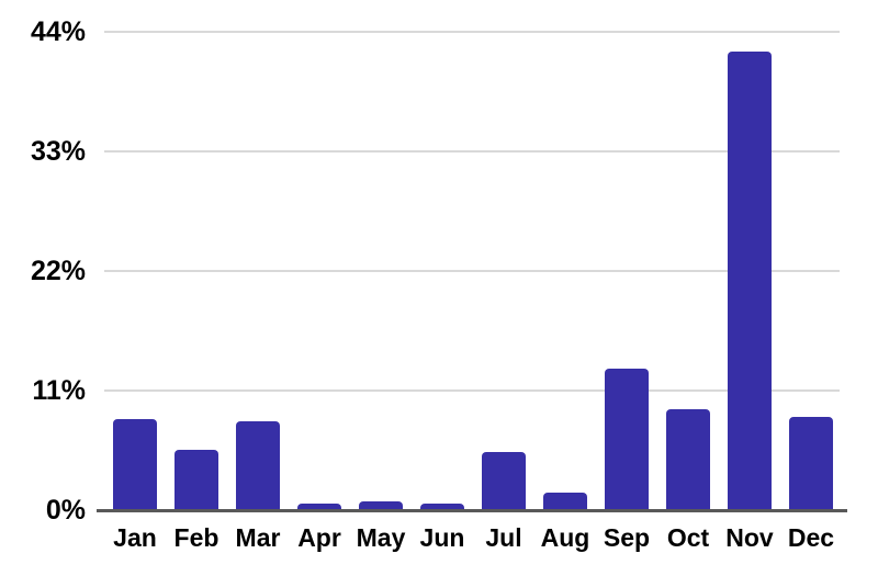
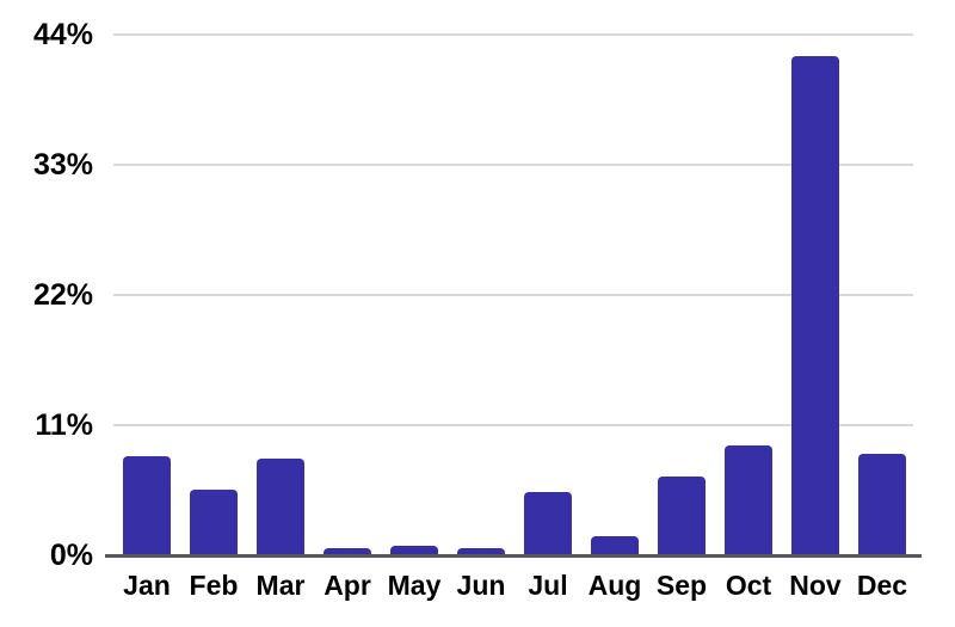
Sep: 13% -> 7%
